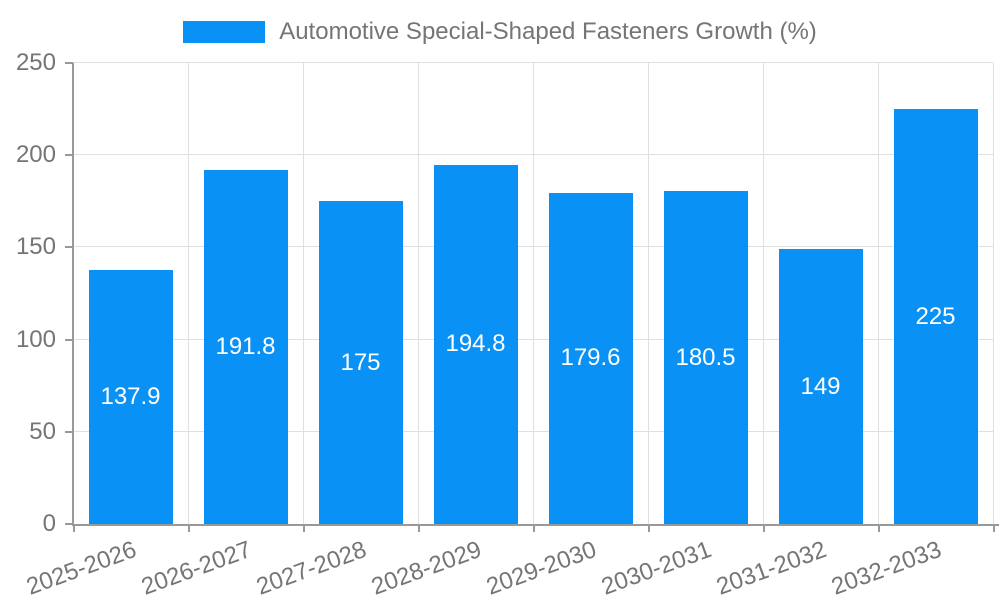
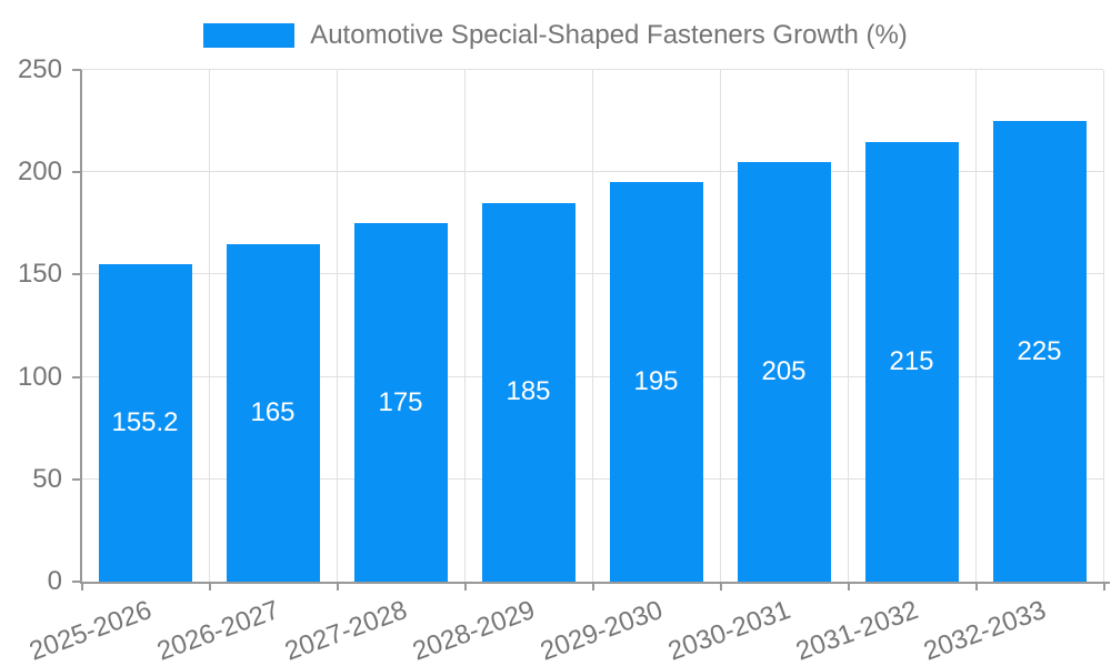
2025-2026: 137.9 -> 155.2
2026-2027: 191.8 -> 165
2028-2029: 194.8 -> 185
2029-2030: 179.6 -> 195
2030-2031: 180.5 -> 205
2031-2032: 149 -> 215
